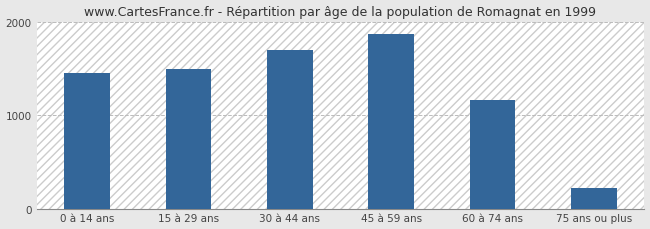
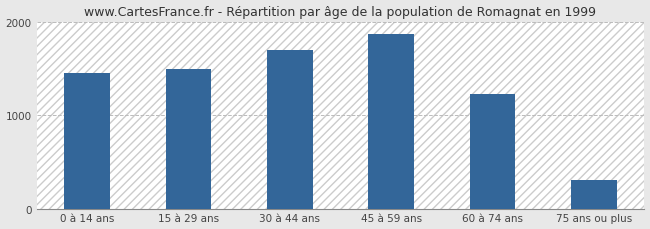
60 à 74 ans: 1160 -> 1230
75 ans ou plus: 220 -> 310
